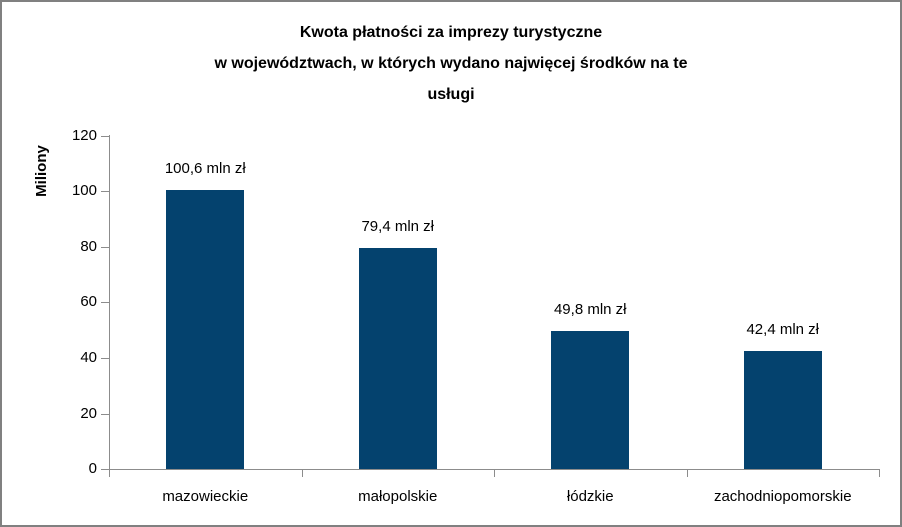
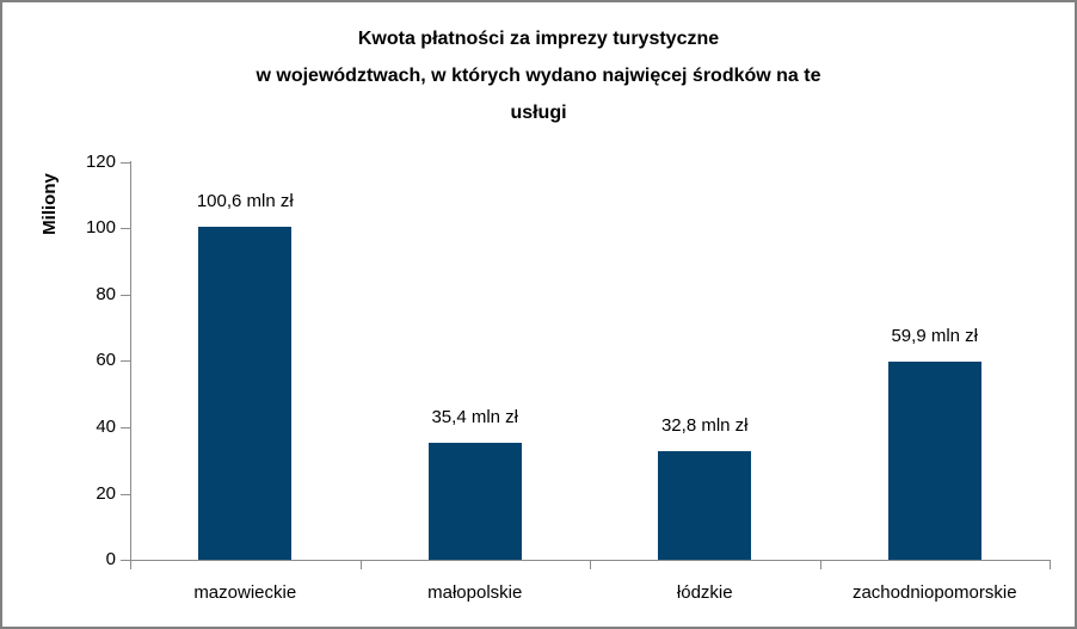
małopolskie: 79,4 -> 35,4
łódzkie: 49,8 -> 32,8
zachodniopomorskie: 42,4 -> 59,9
